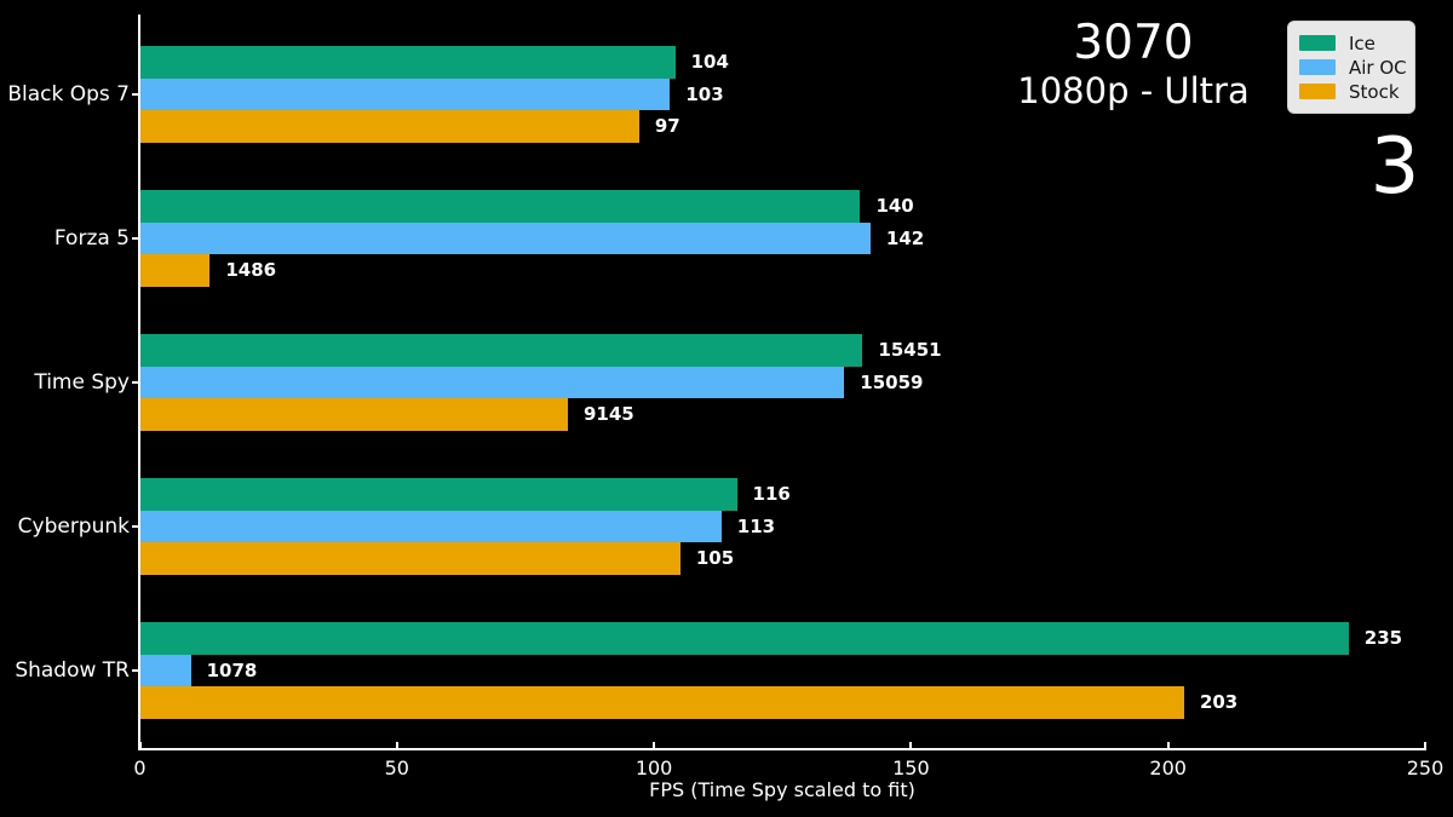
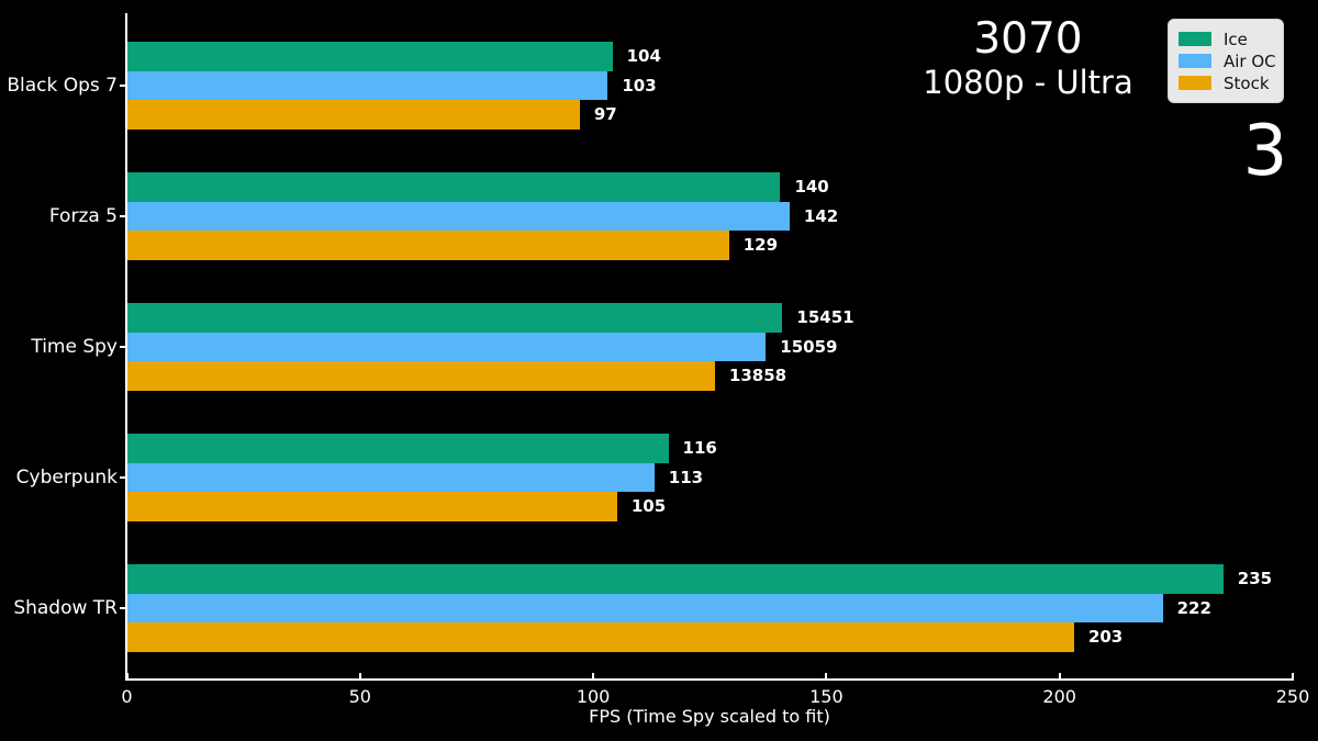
Stock/Forza 5: 1486 -> 129
Stock/Time Spy: 9145 -> 13858
Air OC/Shadow TR: 1078 -> 222
